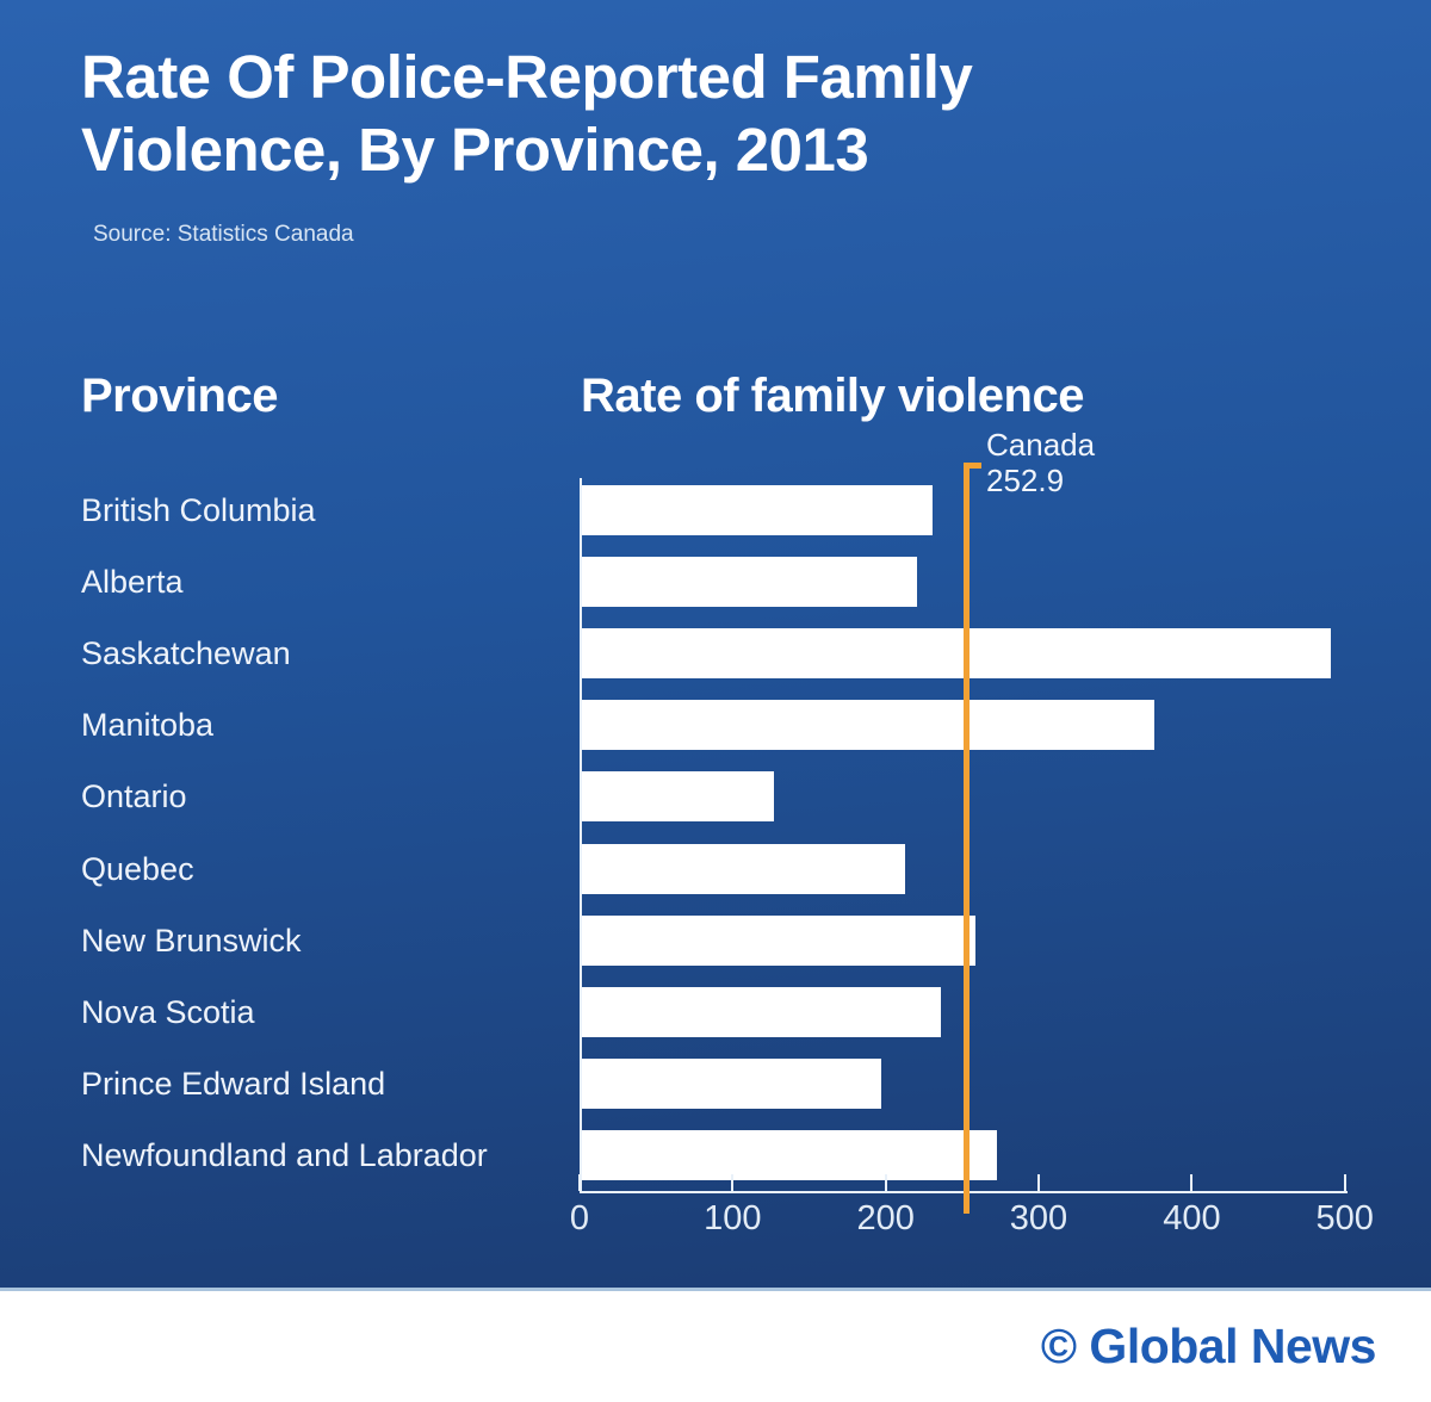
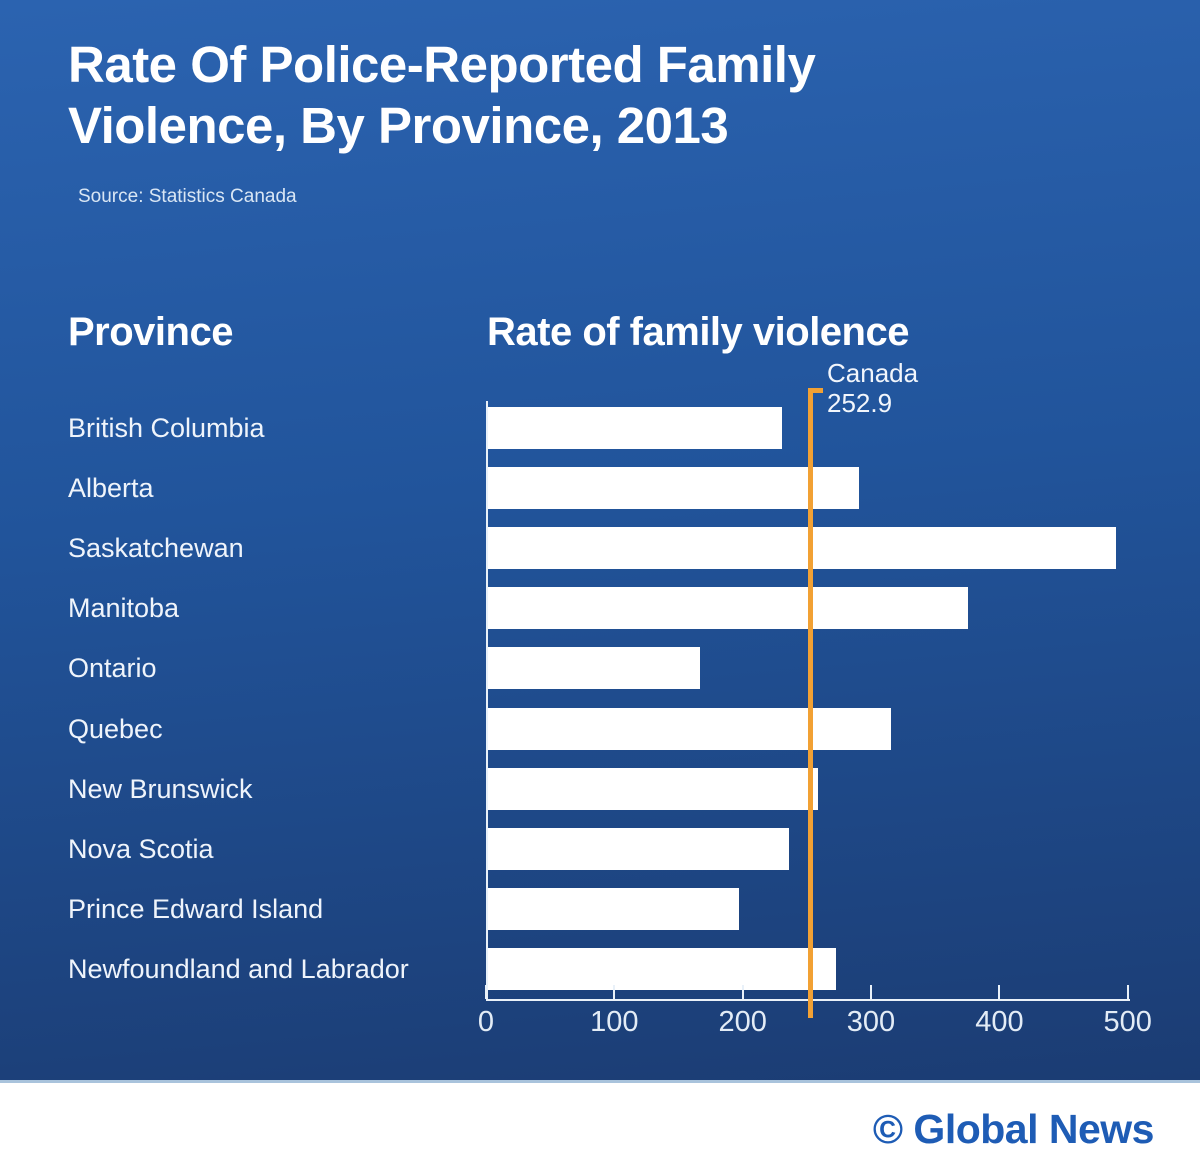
Alberta: 220 -> 290
Ontario: 126 -> 166
Quebec: 212 -> 315
